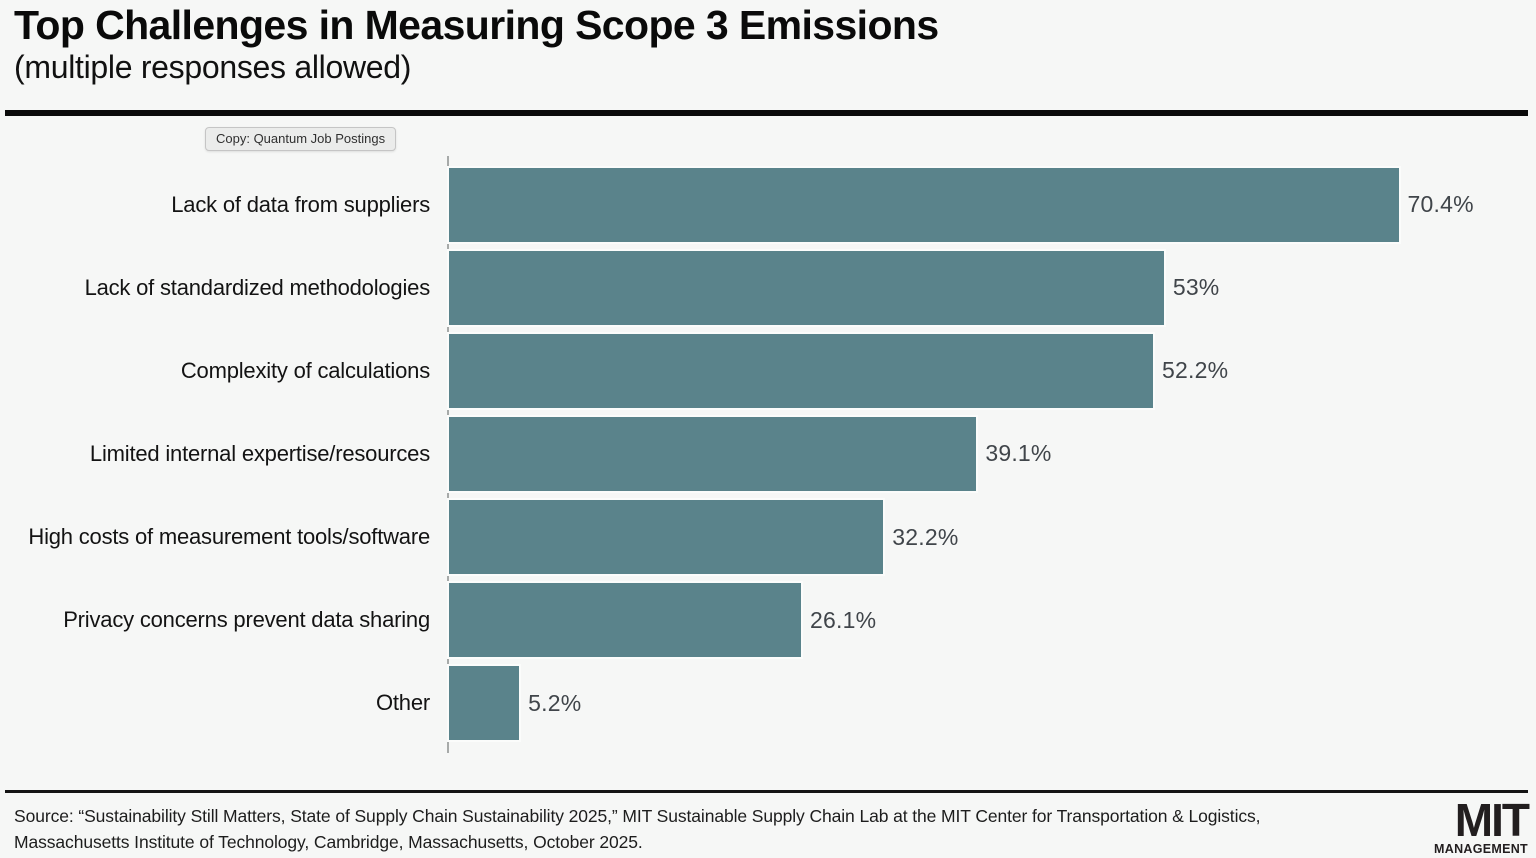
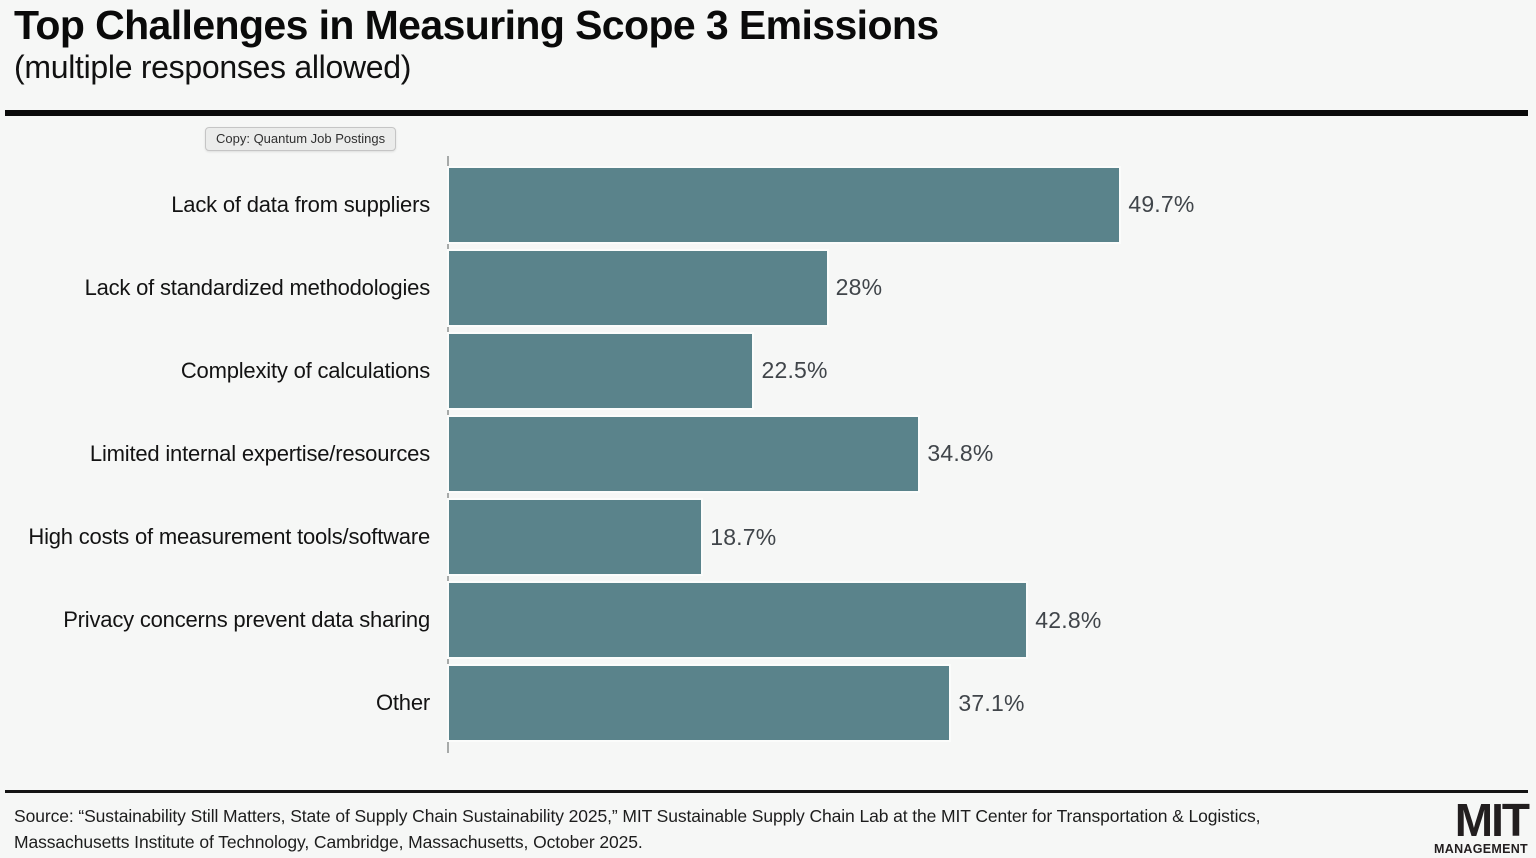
Lack of data from suppliers: 70.4% -> 49.7%
Lack of standardized methodologies: 53% -> 28%
Complexity of calculations: 52.2% -> 22.5%
Limited internal expertise/resources: 39.1% -> 34.8%
High costs of measurement tools/software: 32.2% -> 18.7%
Privacy concerns prevent data sharing: 26.1% -> 42.8%
Other: 5.2% -> 37.1%
